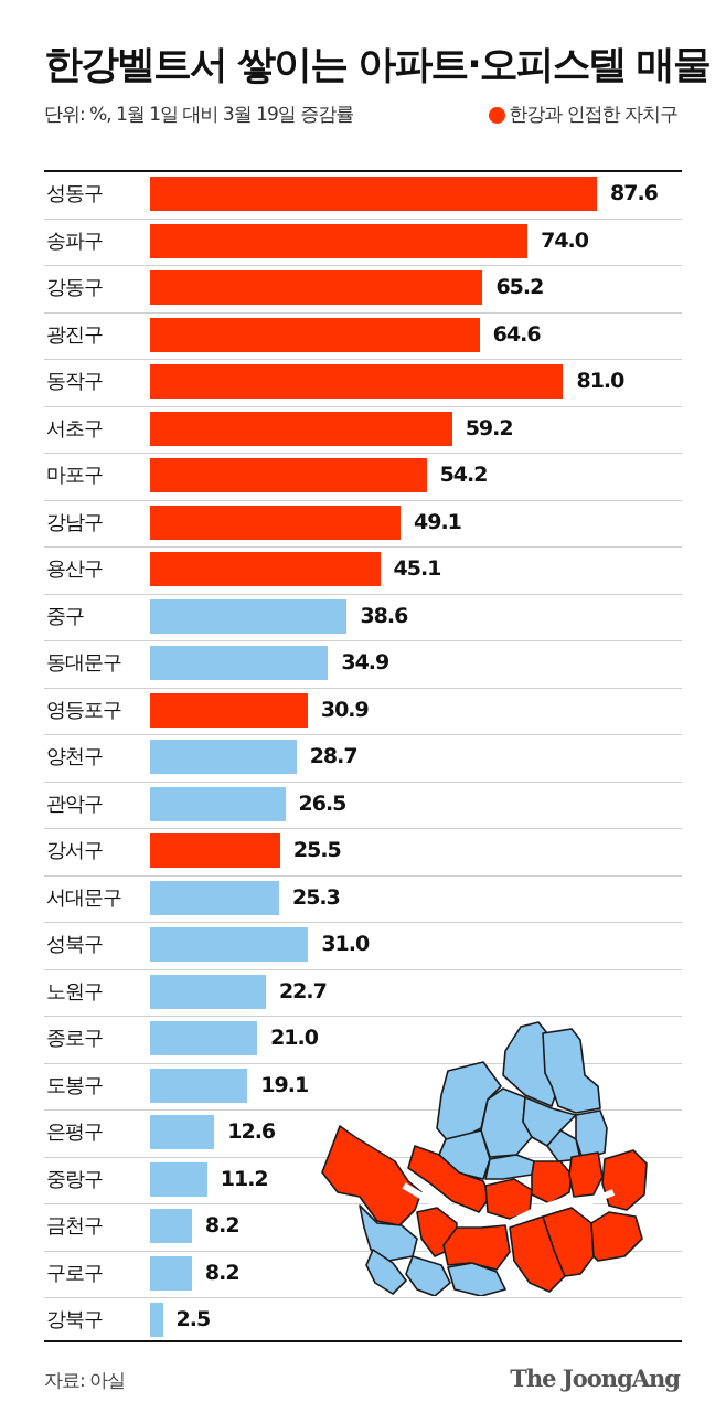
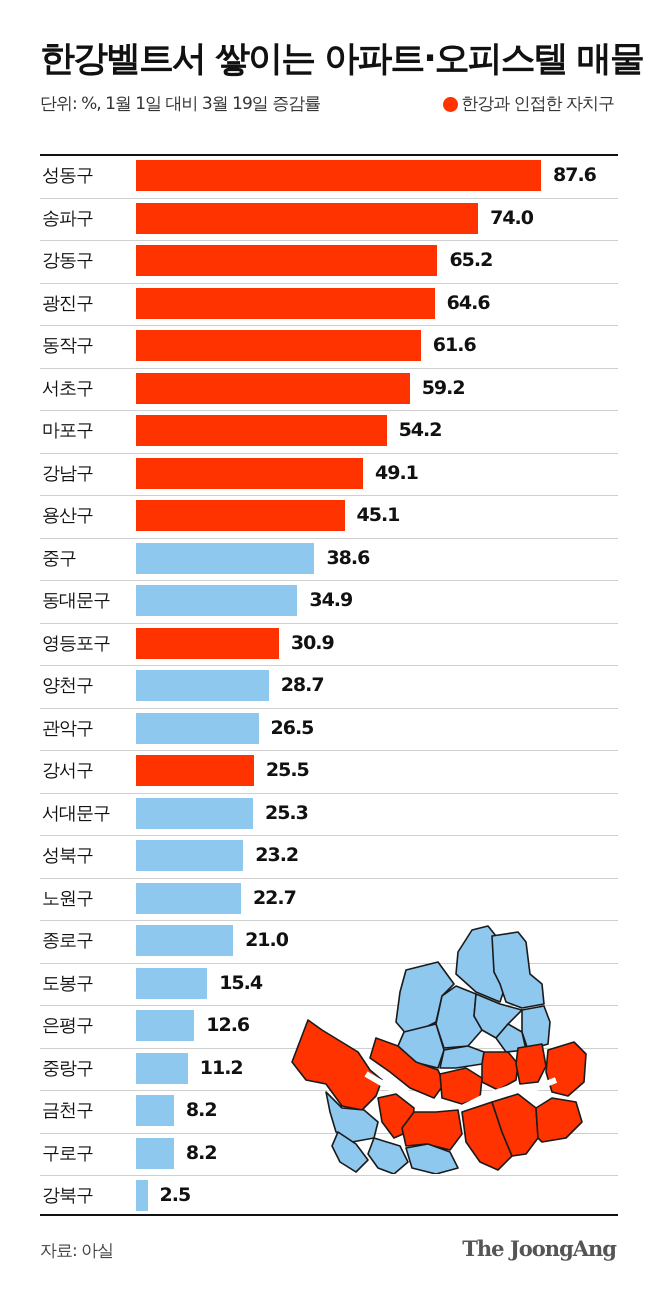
동작구: 81.0 -> 61.6
성북구: 31.0 -> 23.2
도봉구: 19.1 -> 15.4
